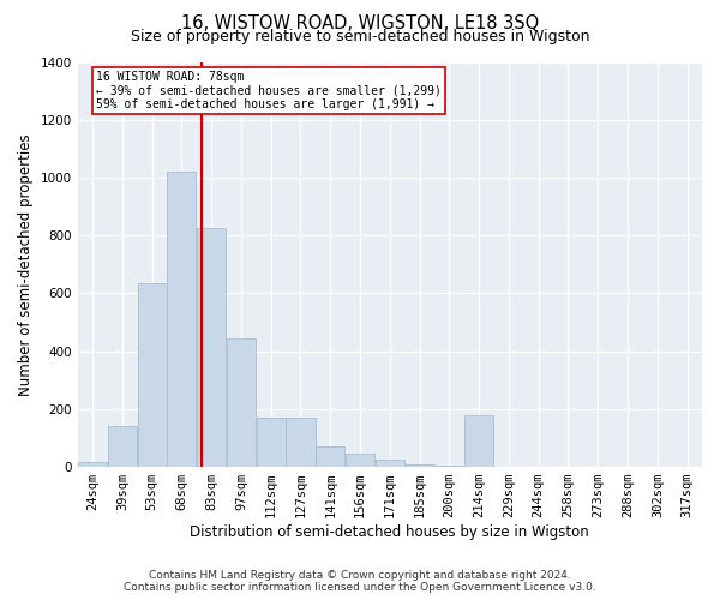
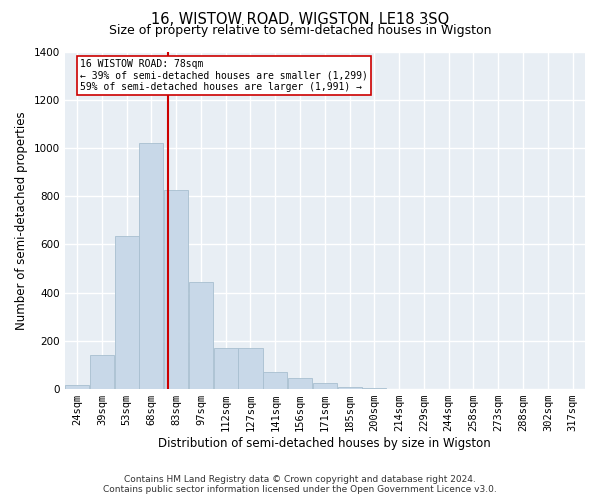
214sqm: 180 -> 2
